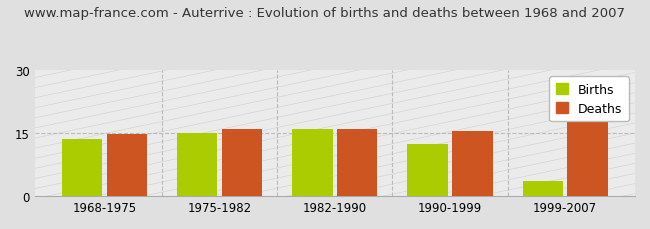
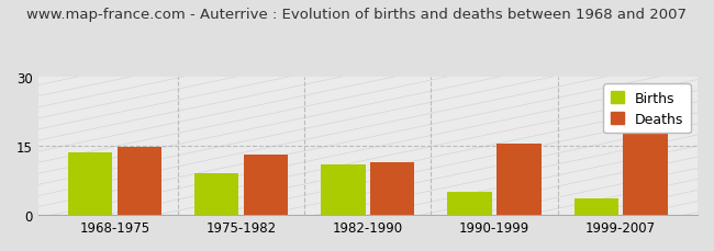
Births/1975-1982: 15.0 -> 9.0
Deaths/1975-1982: 16.0 -> 13.0
Births/1982-1990: 16.0 -> 11.0
Deaths/1982-1990: 16.0 -> 11.5
Births/1990-1999: 12.5 -> 5.0
